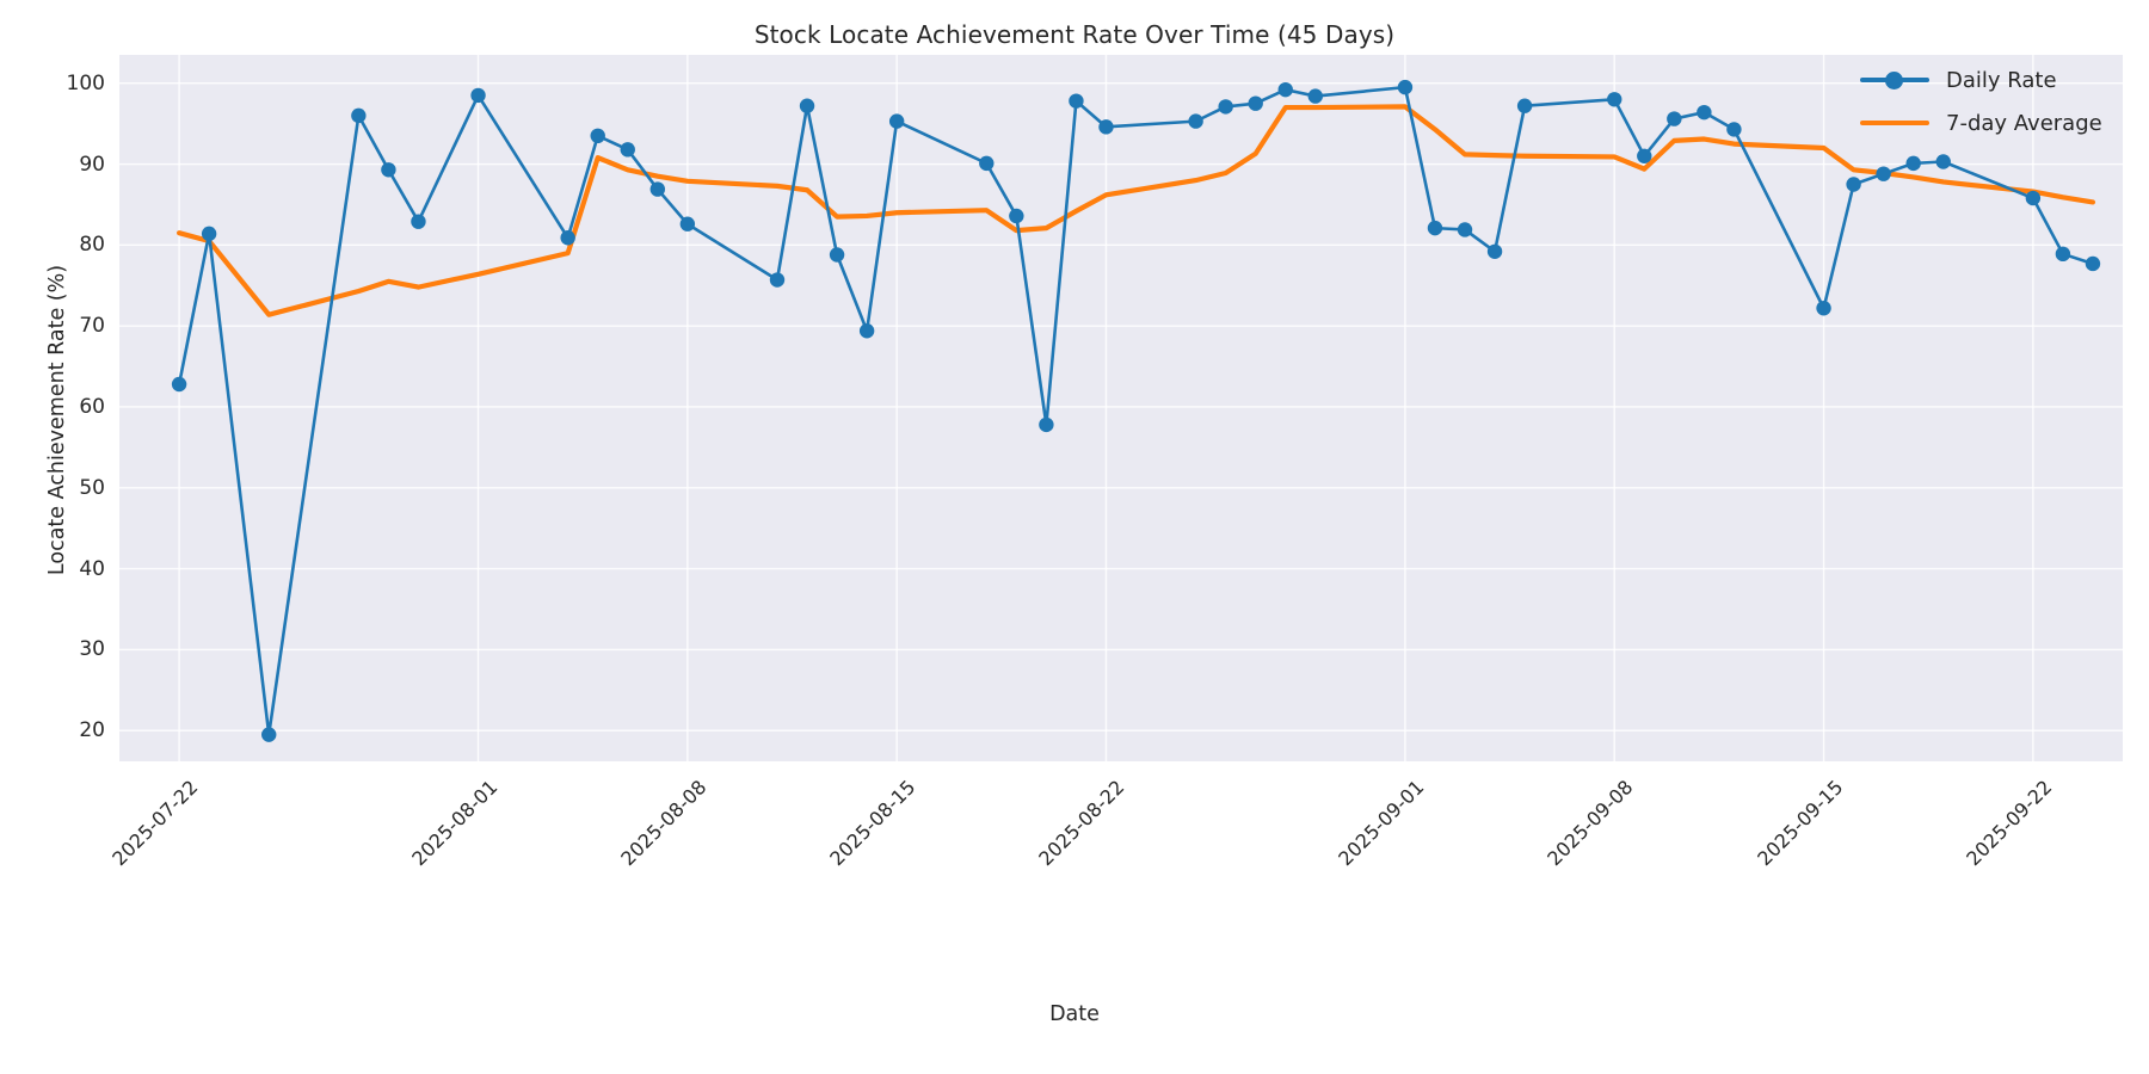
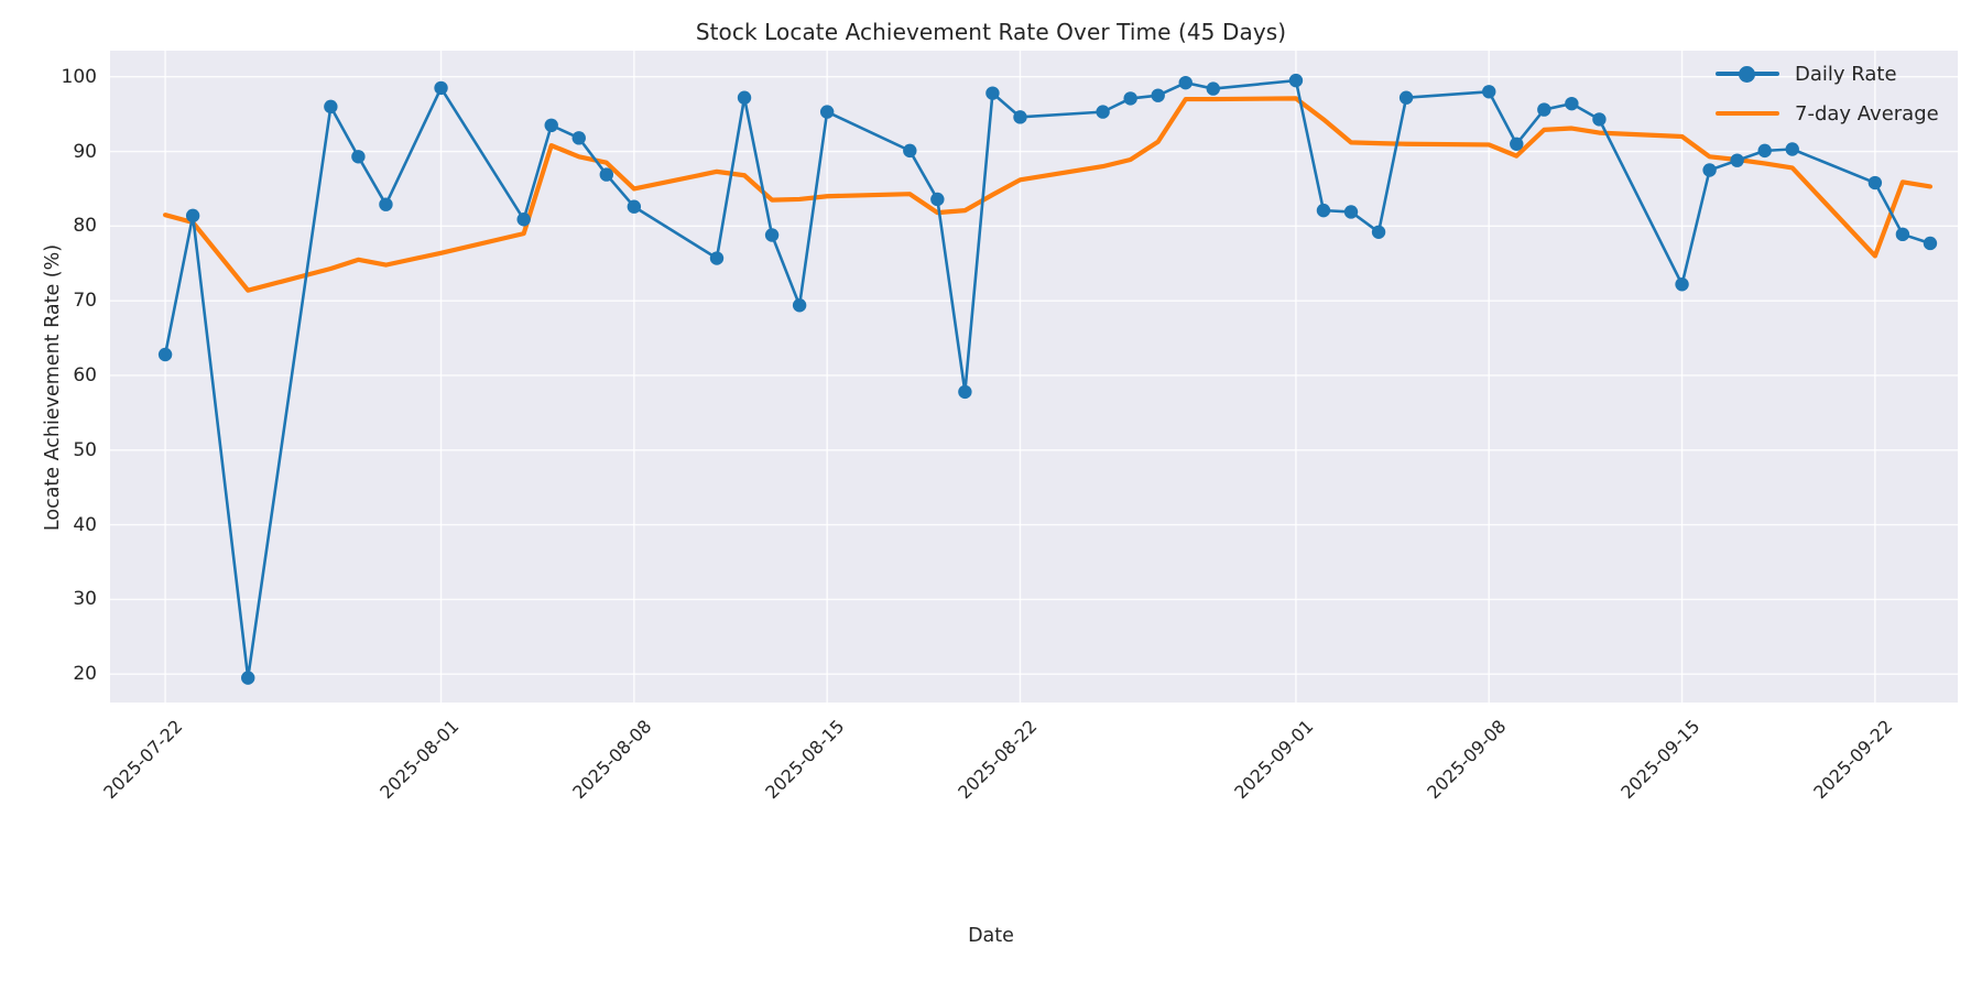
7-day Average/2025-08-08: 88 -> 85
7-day Average/2025-09-22: 87 -> 76
